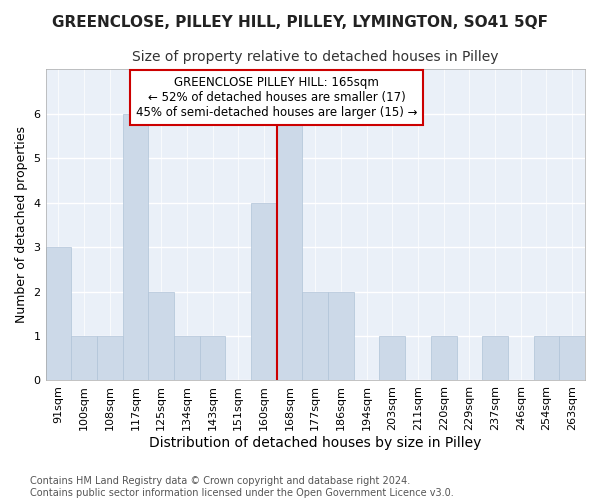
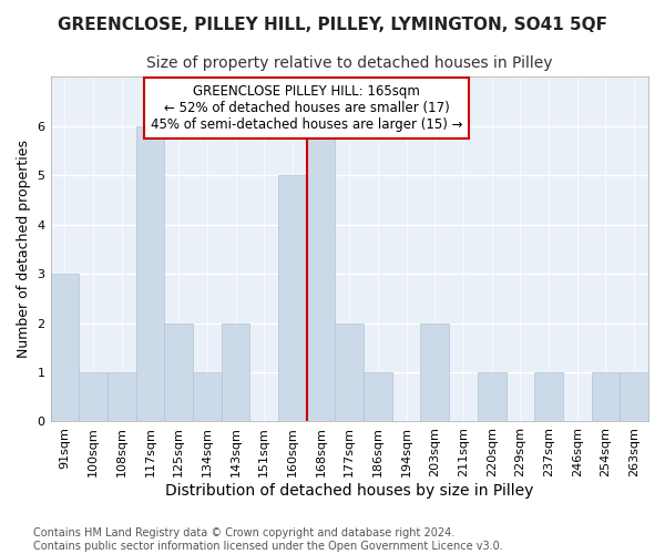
143sqm: 1 -> 2
160sqm: 4 -> 5
186sqm: 2 -> 1
203sqm: 1 -> 2
